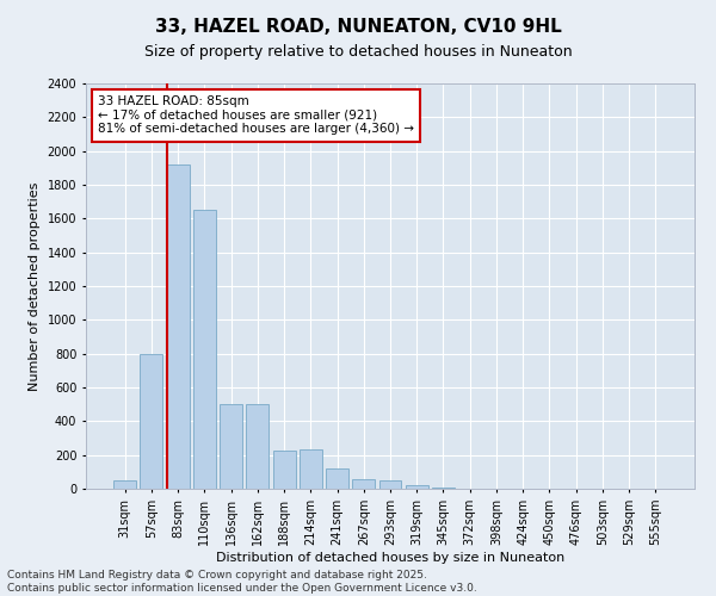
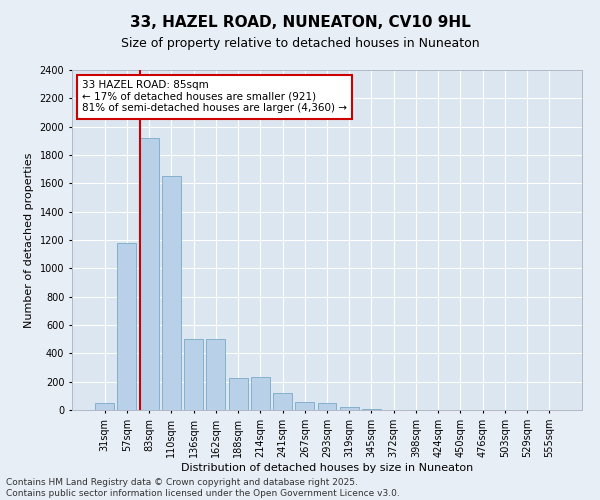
57sqm: 800 -> 1180
